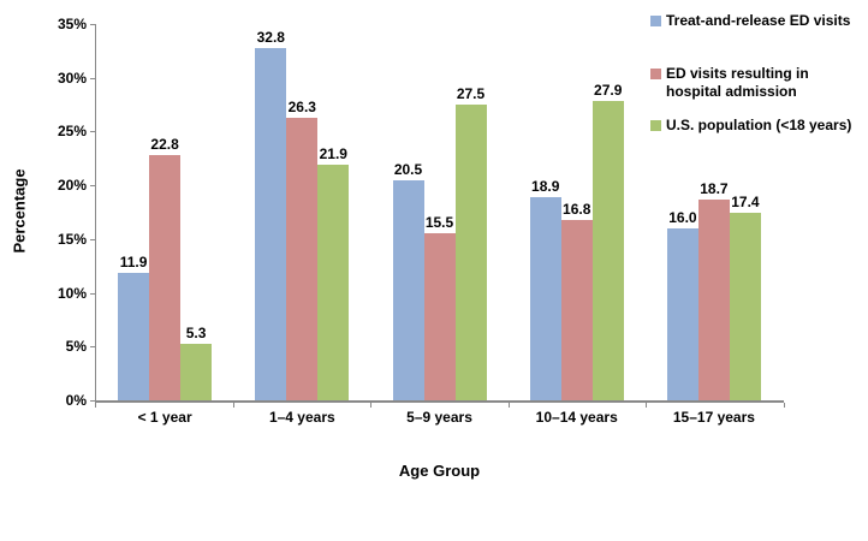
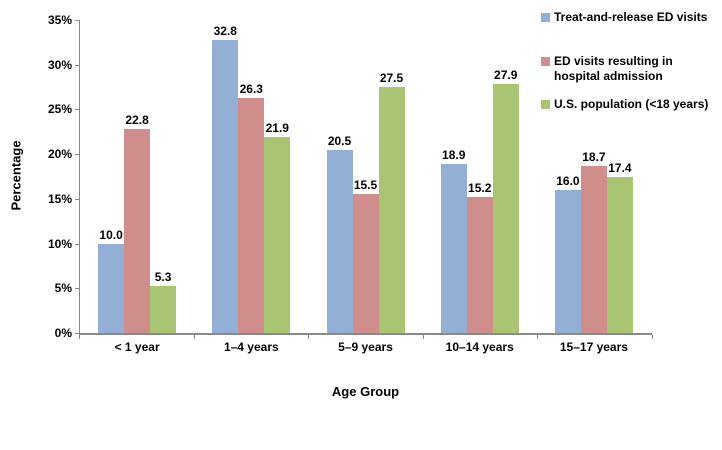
Treat-and-release ED visits/< 1 year: 11.9 -> 10.0
ED visits resulting in hospital admission/10–14 years: 16.8 -> 15.2
